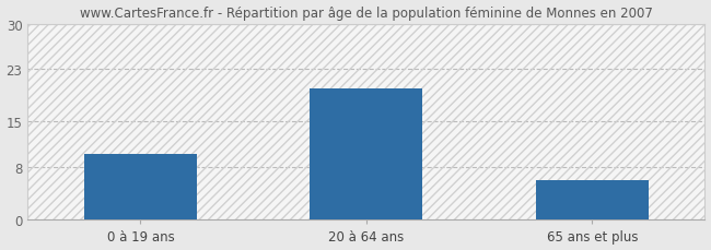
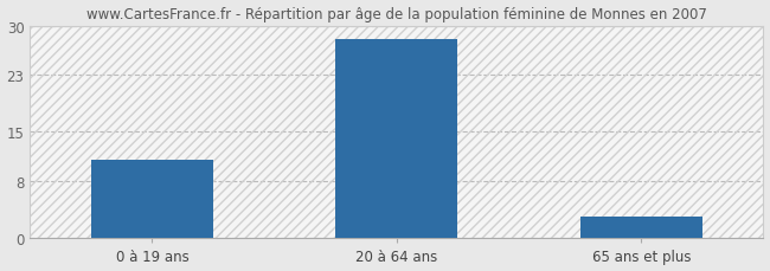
0 à 19 ans: 10 -> 11
20 à 64 ans: 20 -> 28
65 ans et plus: 6 -> 3
